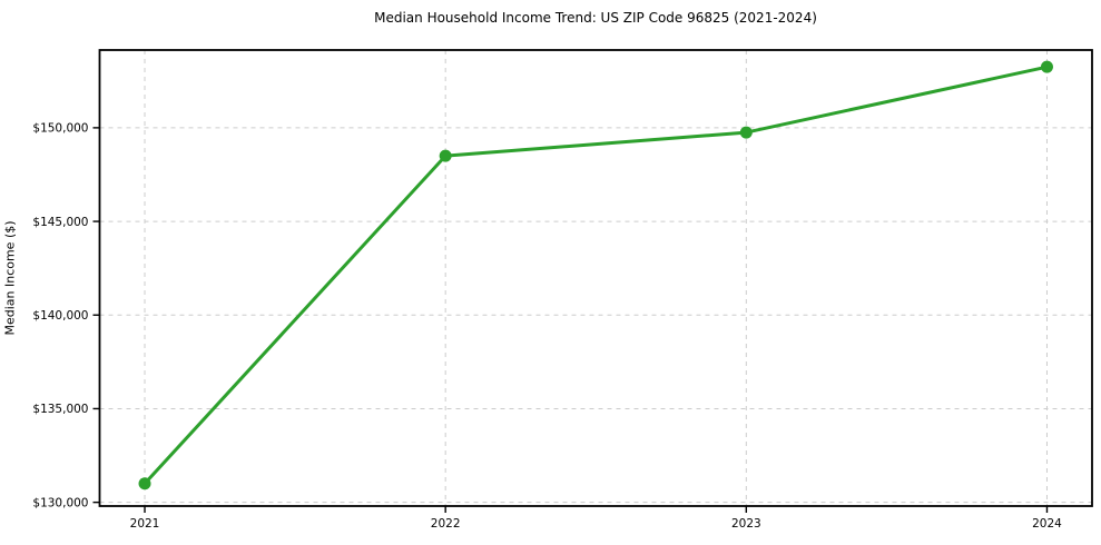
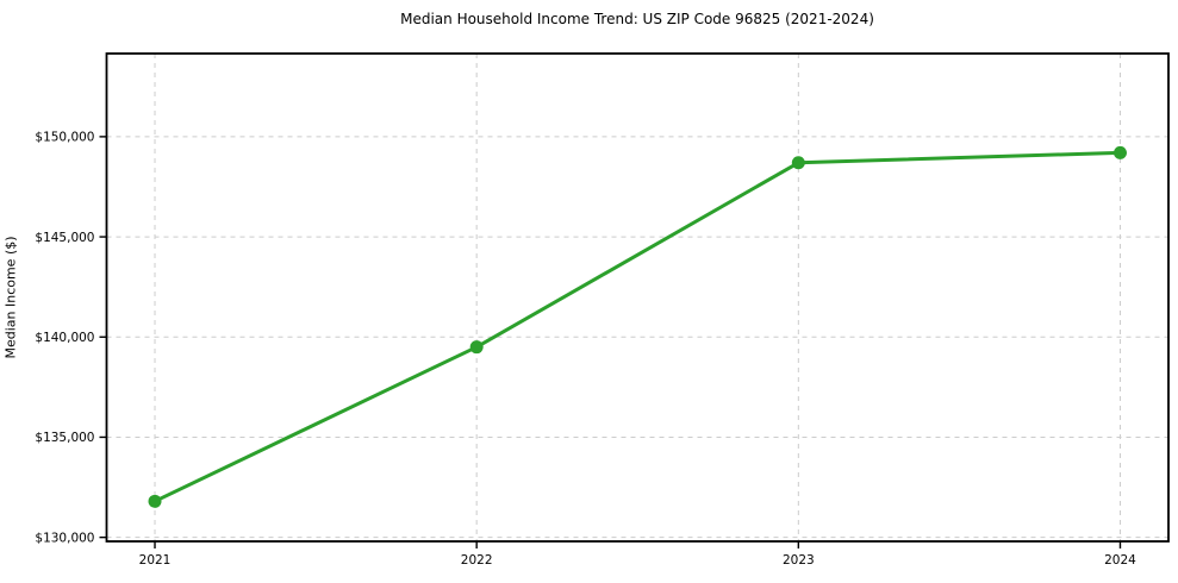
2021: $131000 -> $131800
2022: $148500 -> $139500
2023: $149800 -> $148700
2024: $153200 -> $149200
